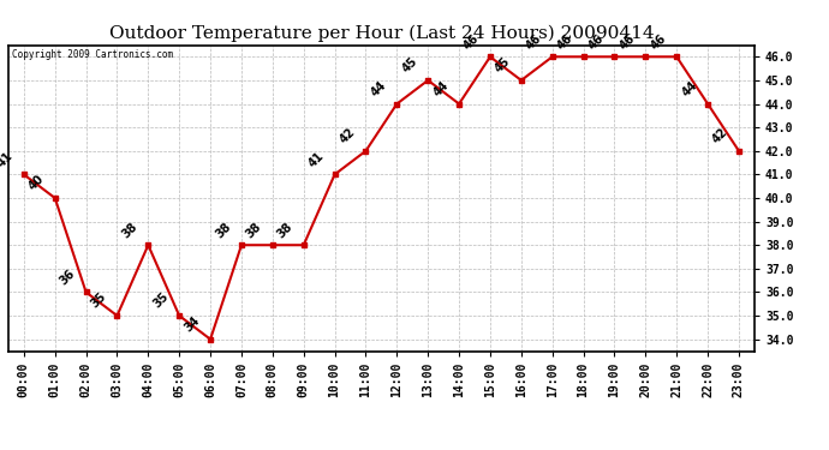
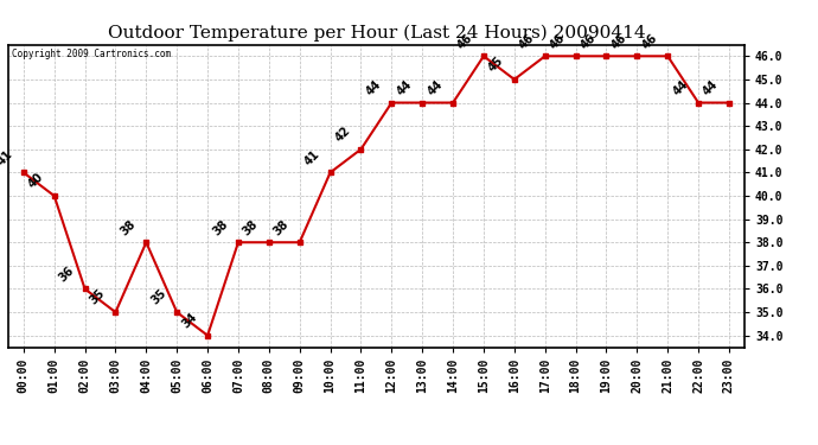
13:00: 45 -> 44
23:00: 42 -> 44
